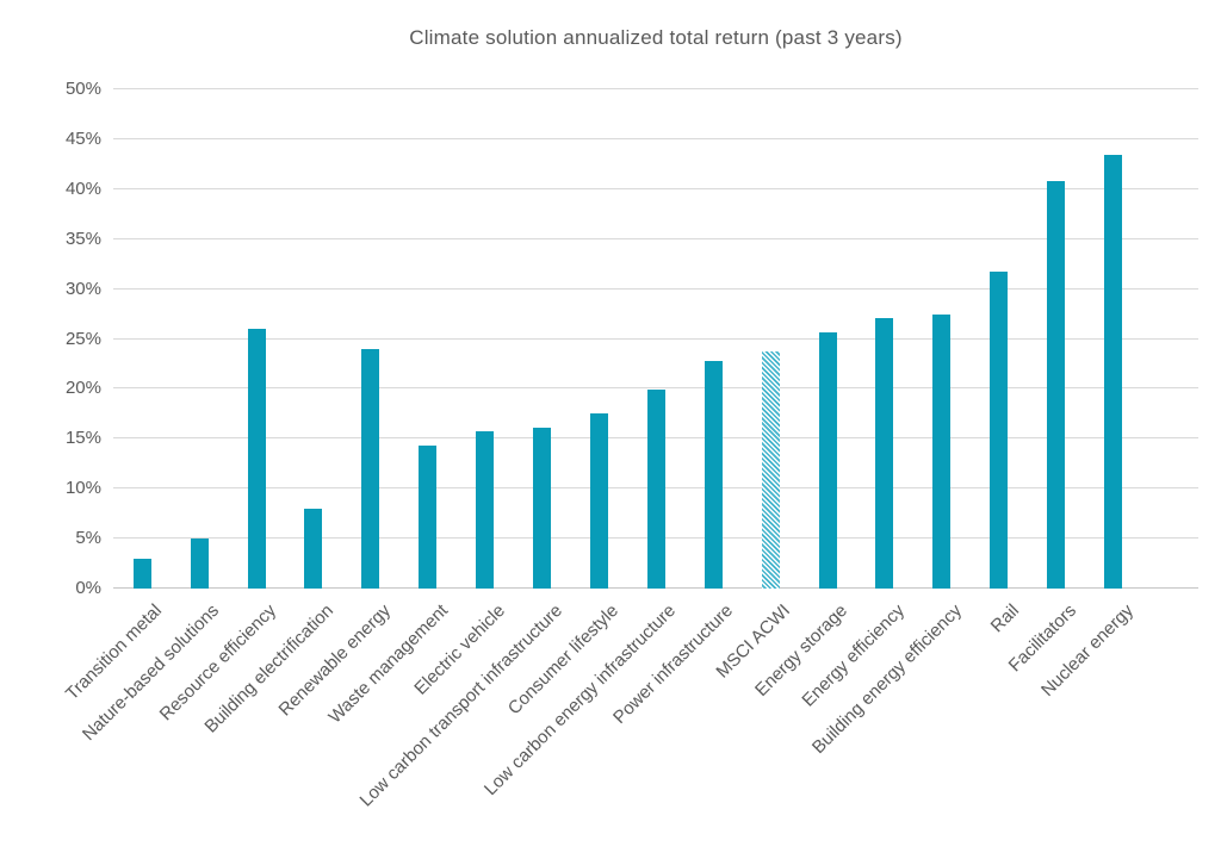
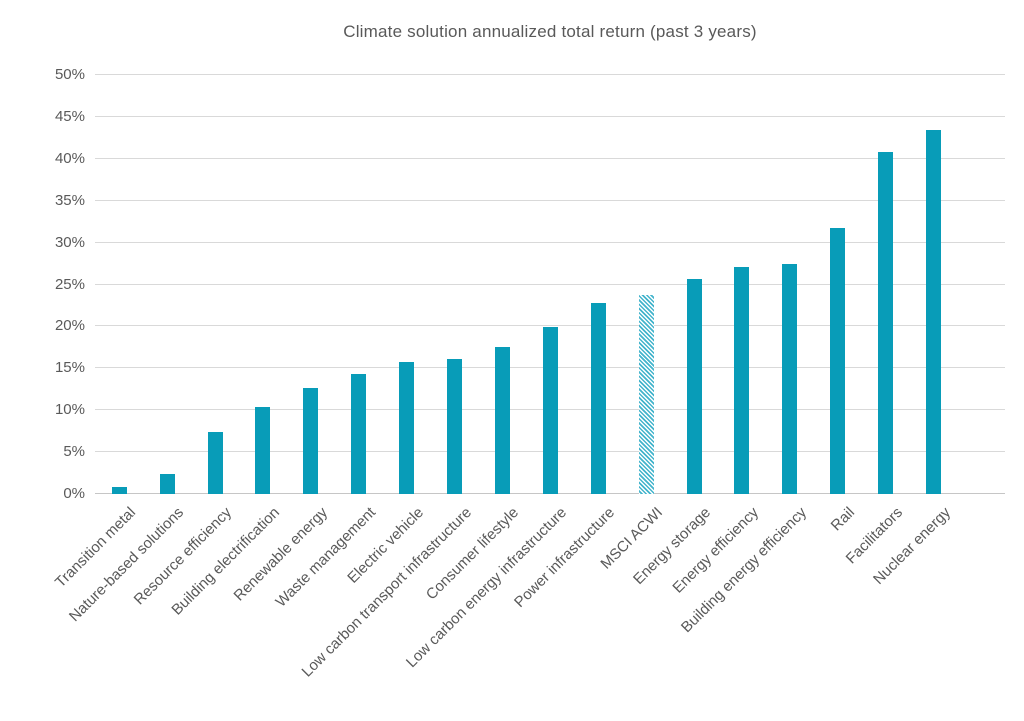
Transition metal: 3% -> 1%
Nature-based solutions: 5% -> 2%
Resource efficiency: 26% -> 7%
Building electrification: 8% -> 10%
Renewable energy: 24% -> 13%
